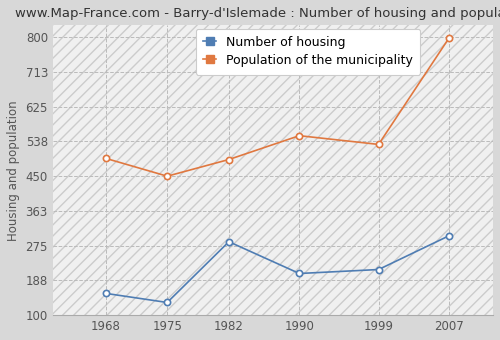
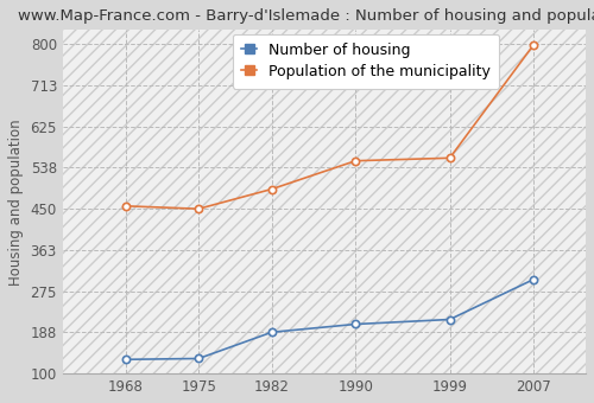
Number of housing/1968: 155 -> 130
Population of the municipality/1968: 495 -> 456
Number of housing/1982: 285 -> 188
Population of the municipality/1999: 530 -> 558
